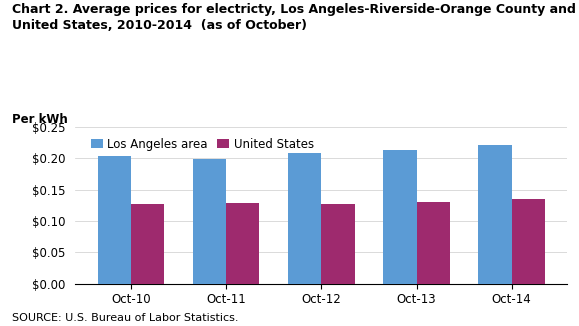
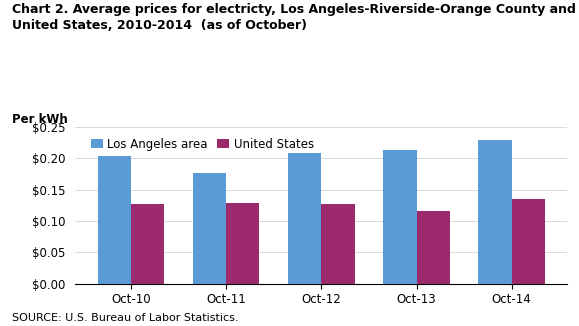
Los Angeles area/Oct-11: $0.199 -> $0.176
United States/Oct-13: $0.131 -> $0.116
Los Angeles area/Oct-14: $0.222 -> $0.230
